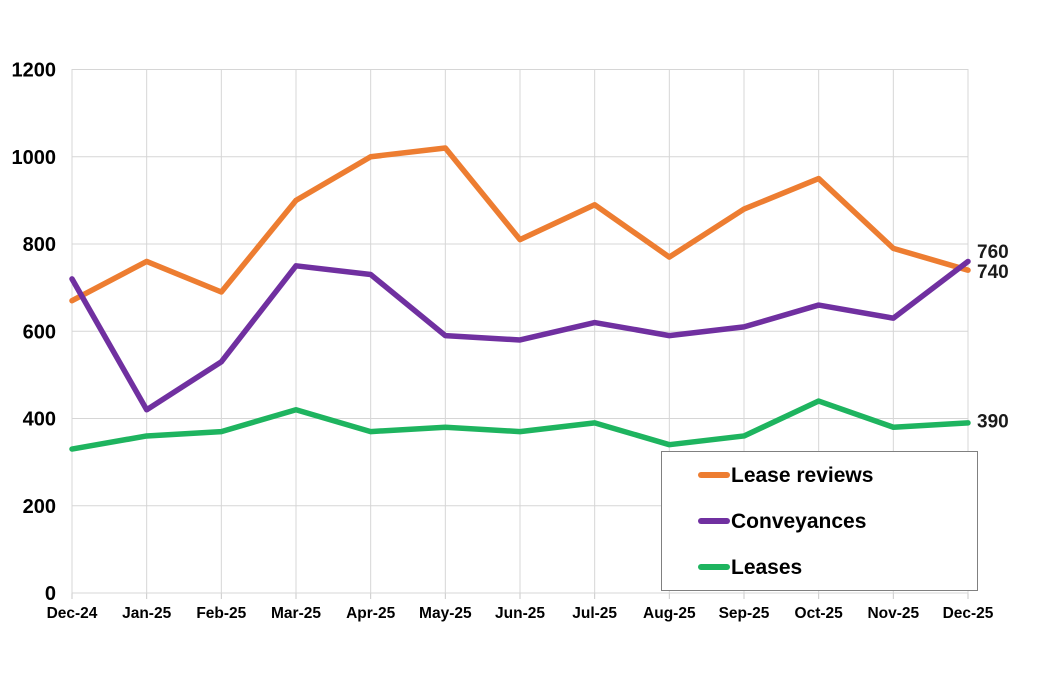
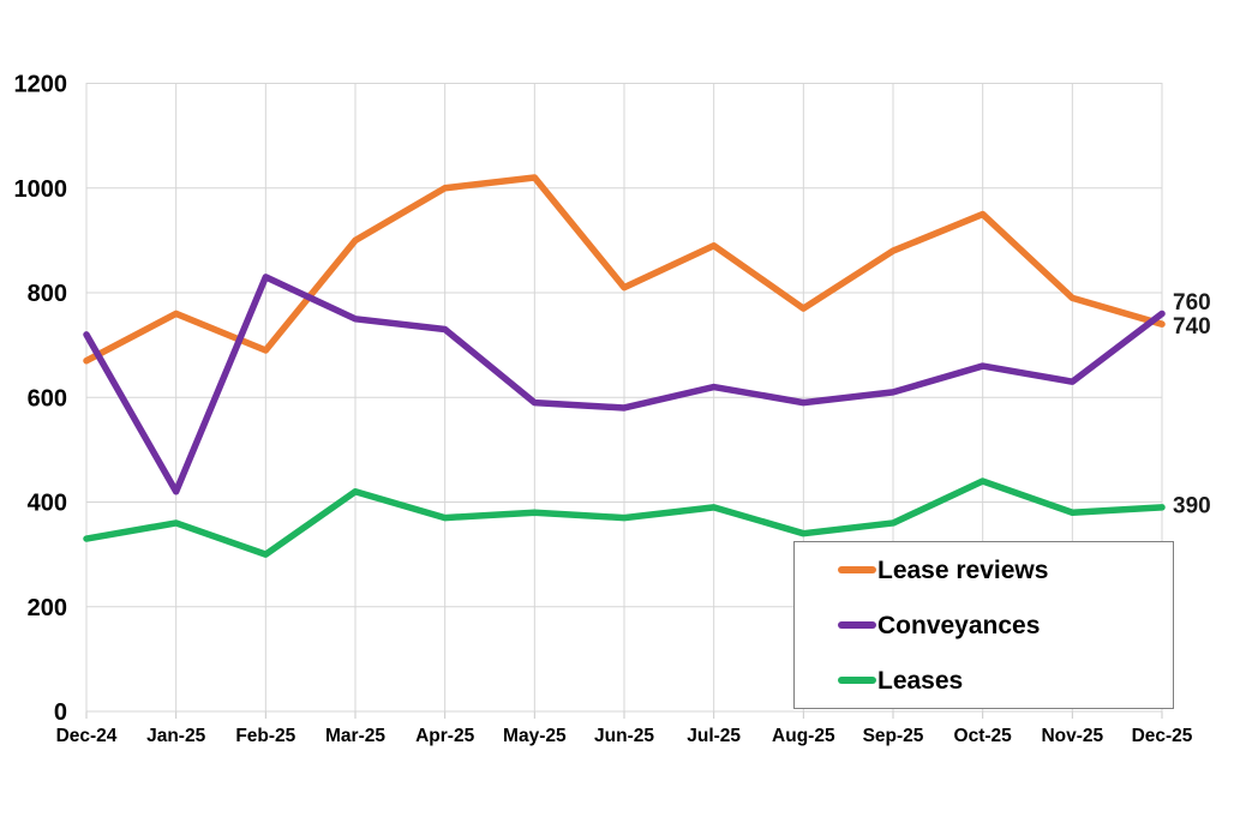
Conveyances/Feb-25: 530 -> 830
Leases/Feb-25: 370 -> 300
